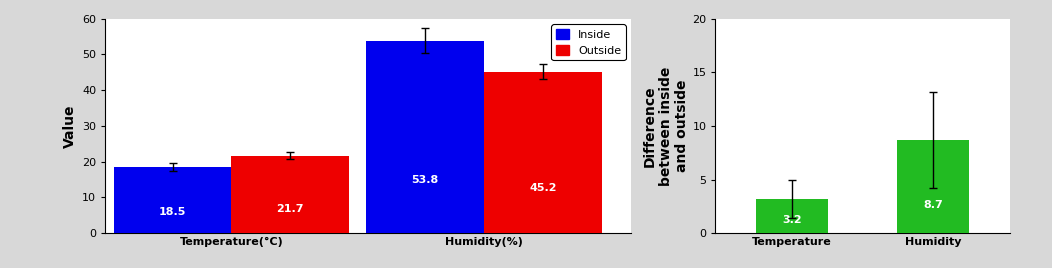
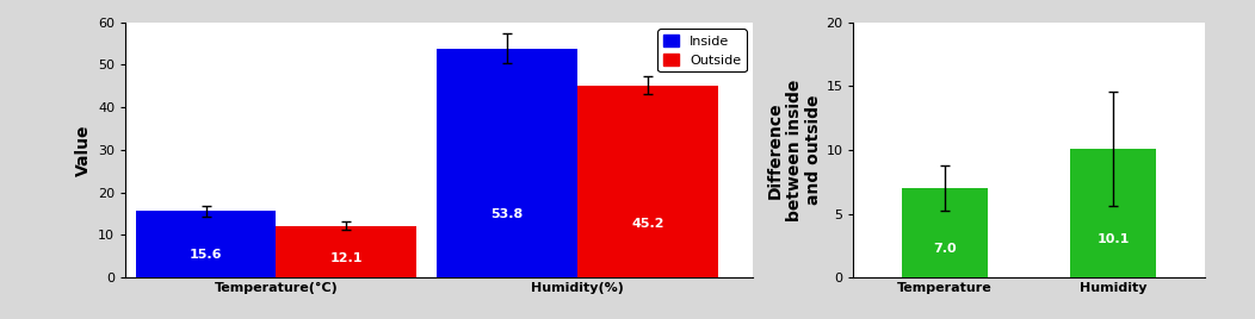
Inside/Temperature(°C): 18.5 -> 15.6
Outside/Temperature(°C): 21.7 -> 12.1
Temperature: 3.2 -> 7.0
Humidity: 8.7 -> 10.1
